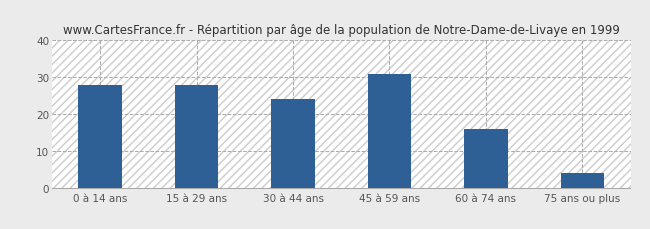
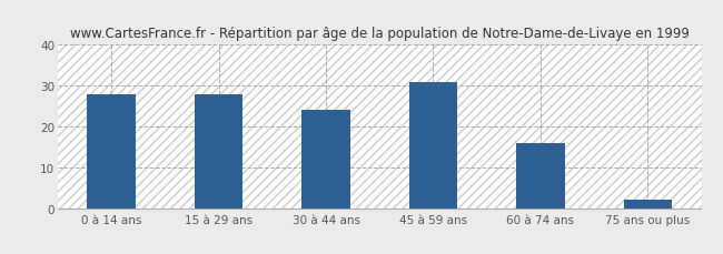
75 ans ou plus: 4 -> 2
